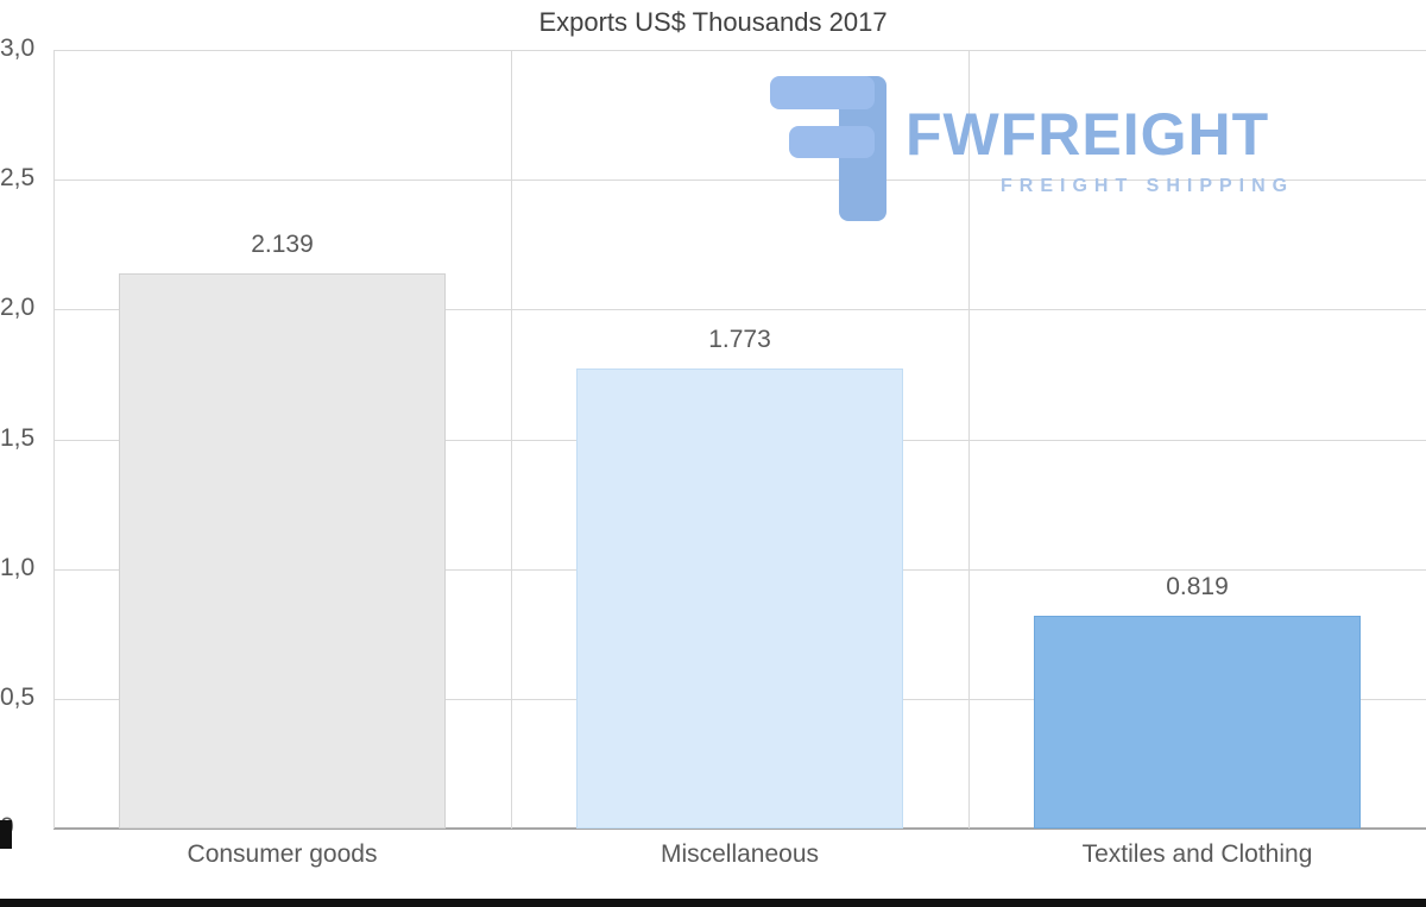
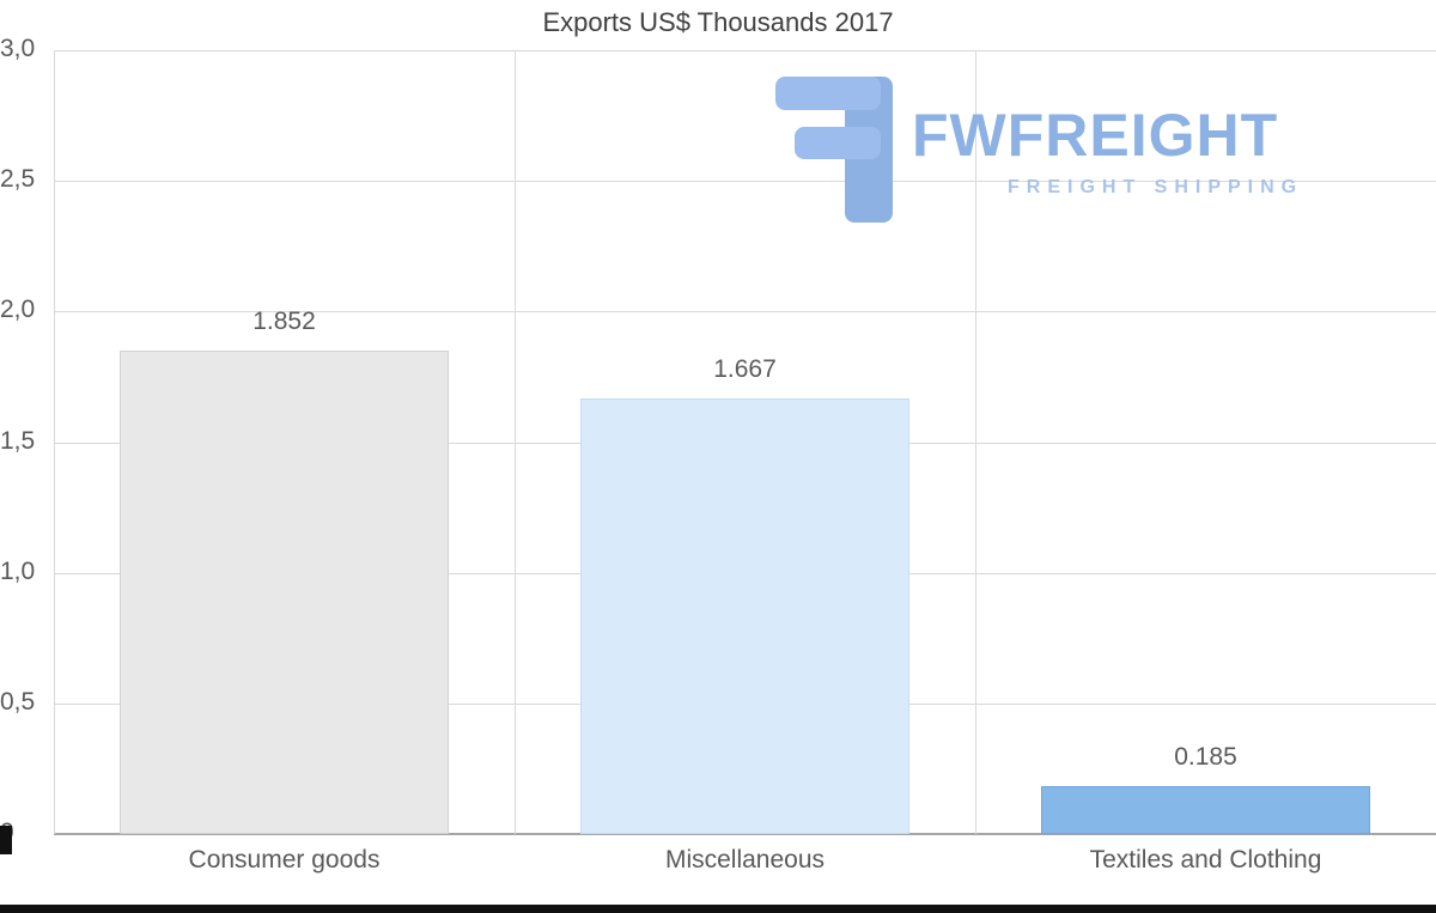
Consumer goods: 2.139 -> 1.852
Miscellaneous: 1.773 -> 1.667
Textiles and Clothing: 0.819 -> 0.185
